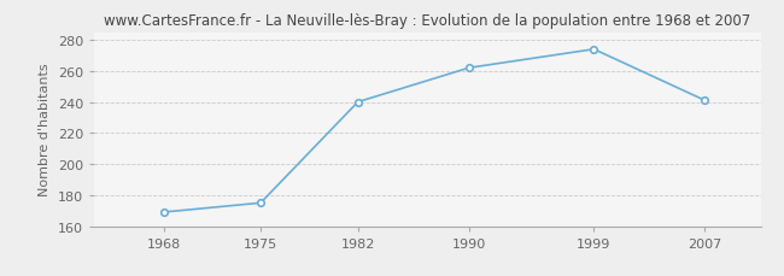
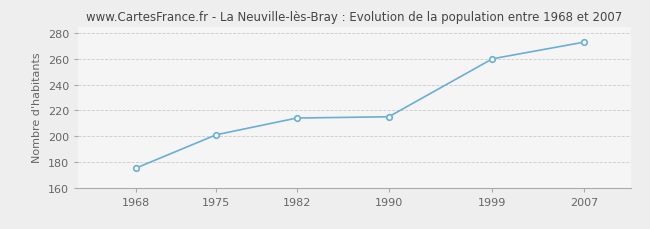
1968: 169 -> 175
1975: 175 -> 201
1982: 240 -> 214
1990: 262 -> 215
1999: 274 -> 260
2007: 241 -> 273
